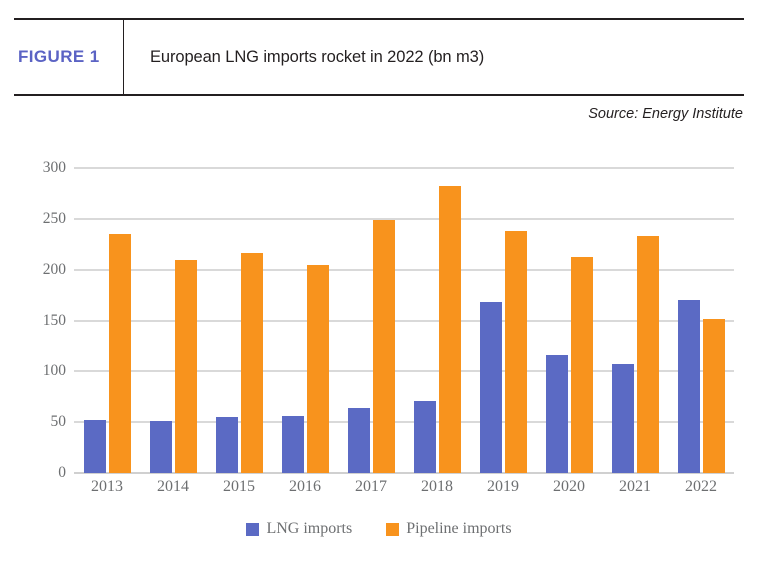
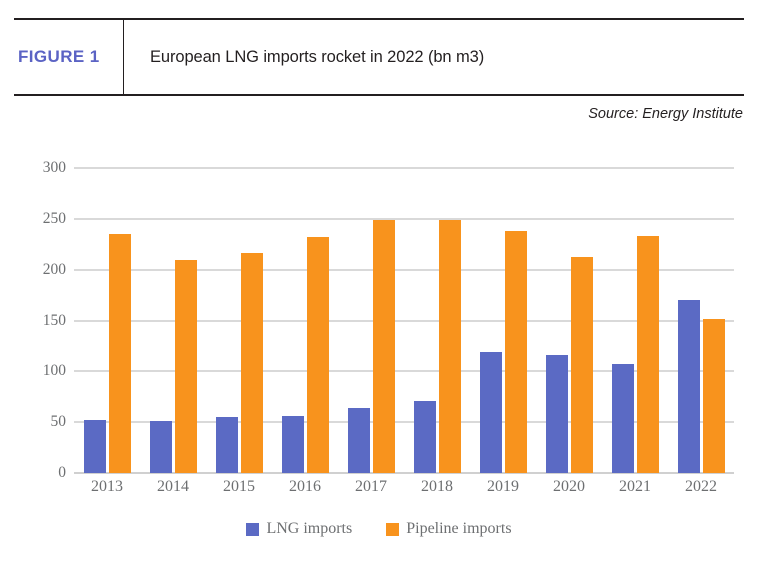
Pipeline imports/2016: 205 -> 232
Pipeline imports/2018: 282 -> 249
LNG imports/2019: 168 -> 119
